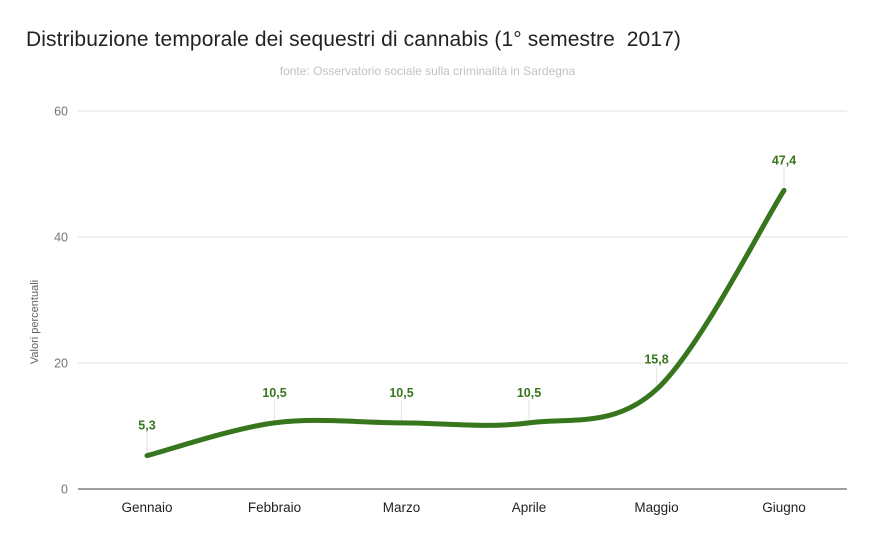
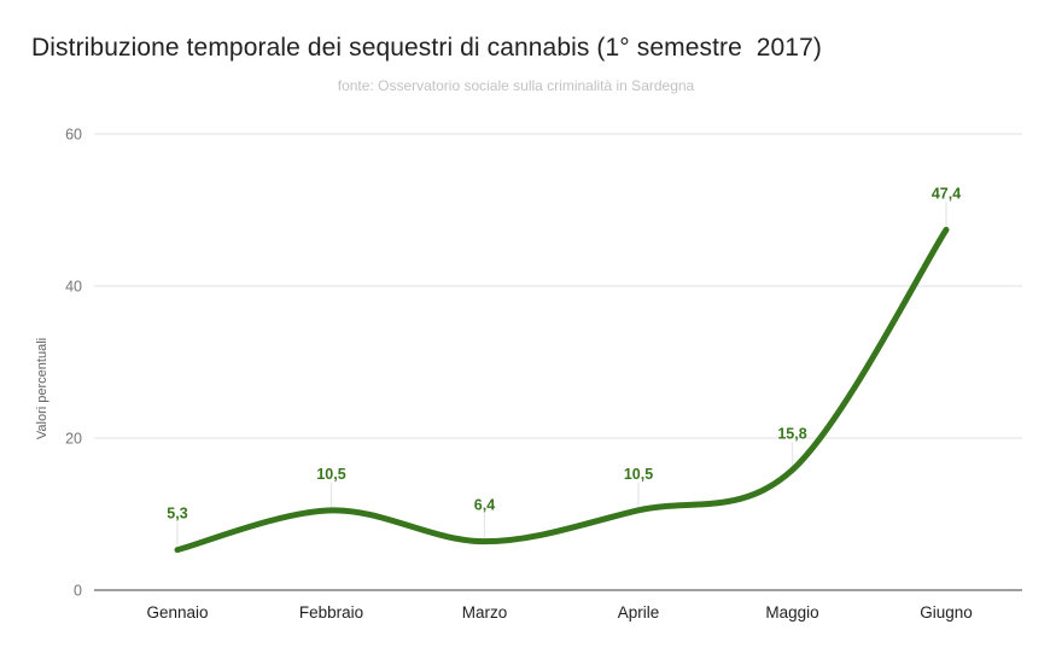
Marzo: 10,5 -> 6,4
